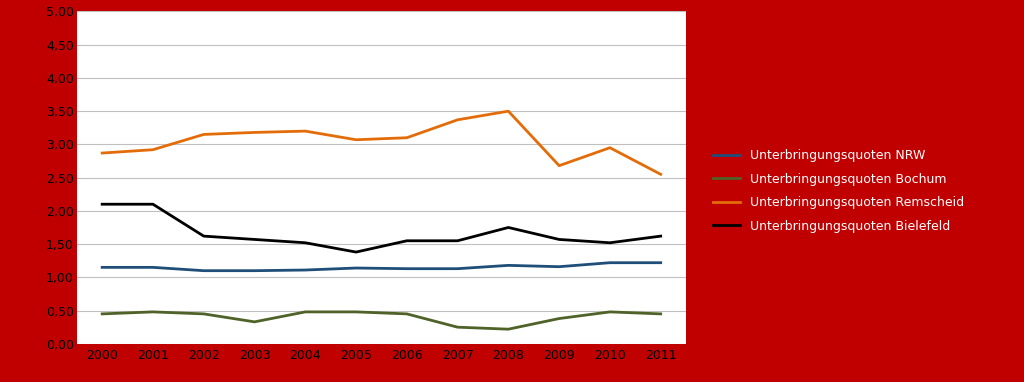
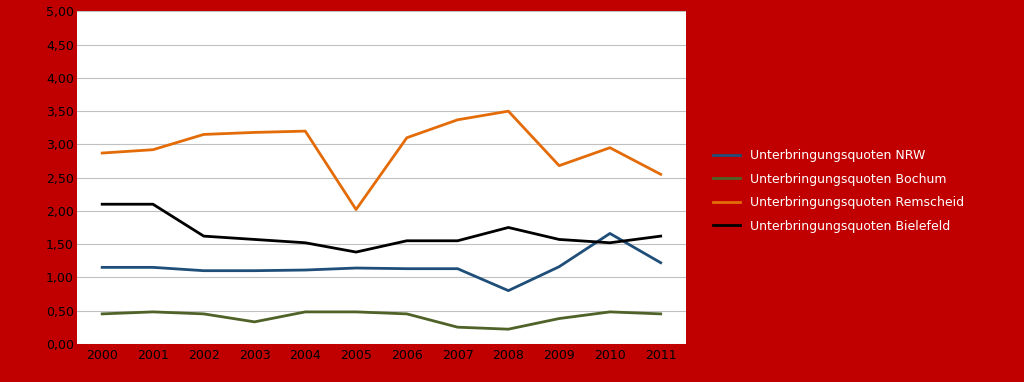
Unterbringungsquoten Remscheid/2005: 3,07 -> 2,02
Unterbringungsquoten NRW/2008: 1,18 -> 0,80
Unterbringungsquoten NRW/2010: 1,22 -> 1,66
